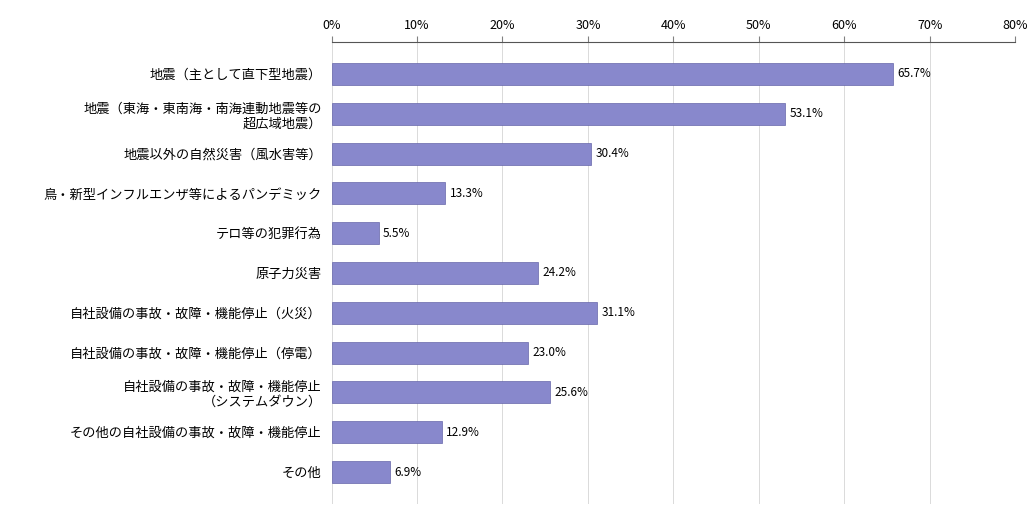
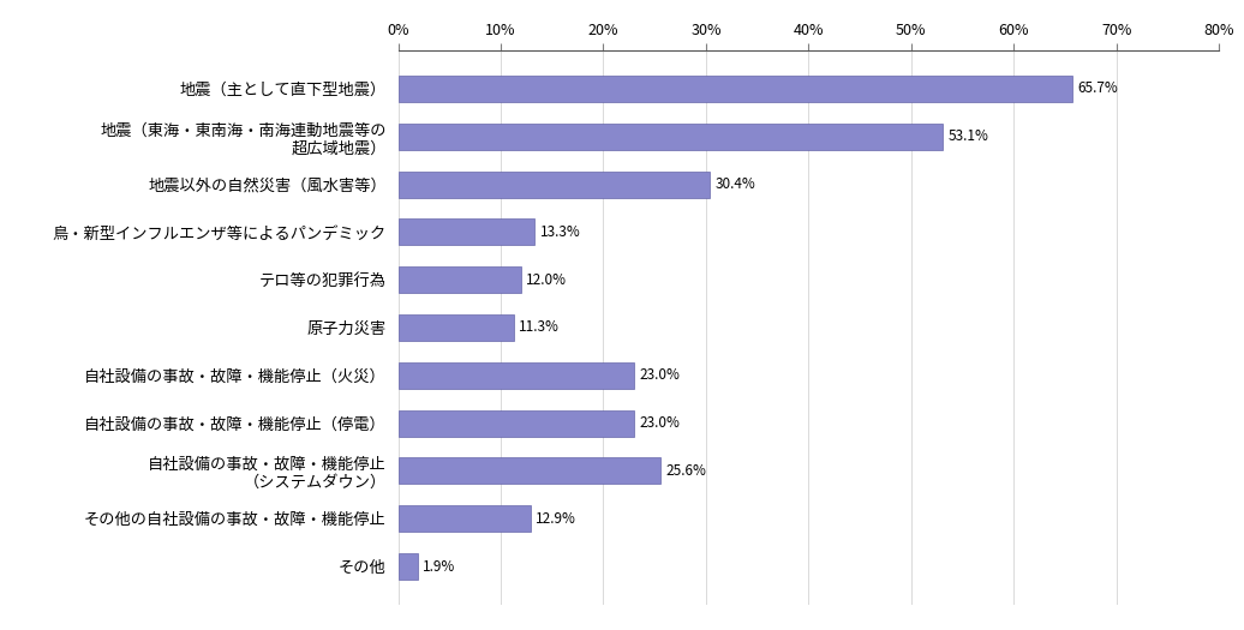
テロ等の犯罪行為: 5.5% -> 12.0%
原子力災害: 24.2% -> 11.3%
自社設備の事故・故障・機能停止（火災）: 31.1% -> 23.0%
その他: 6.9% -> 1.9%
